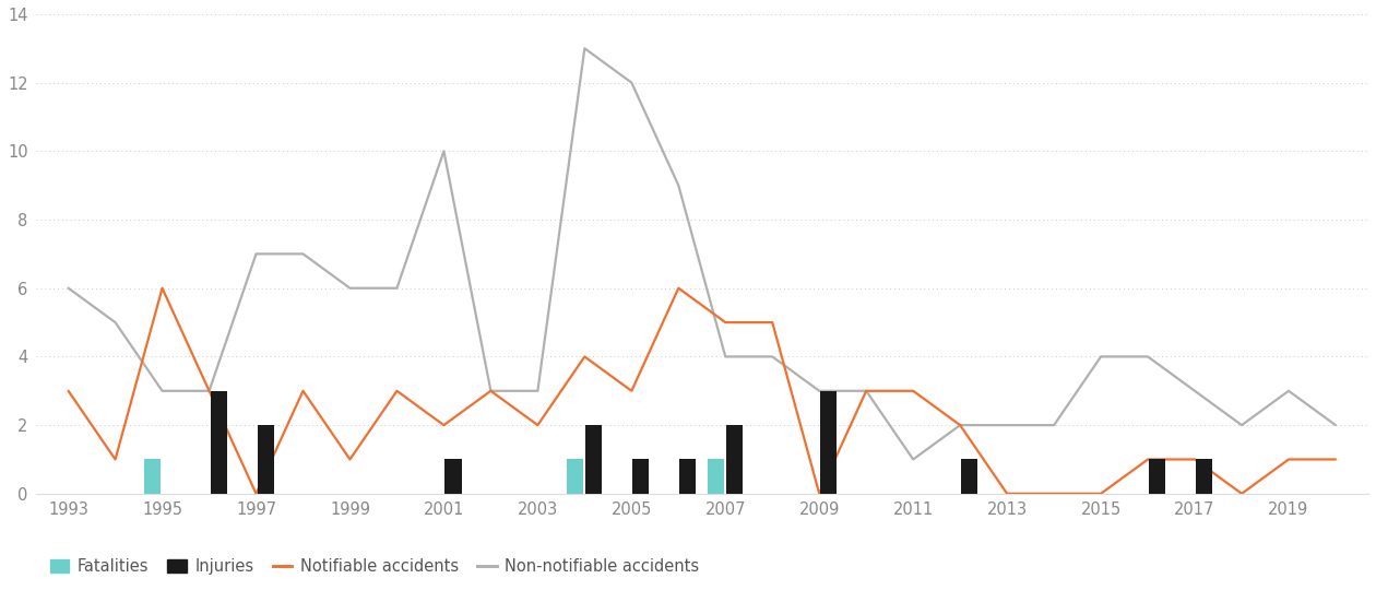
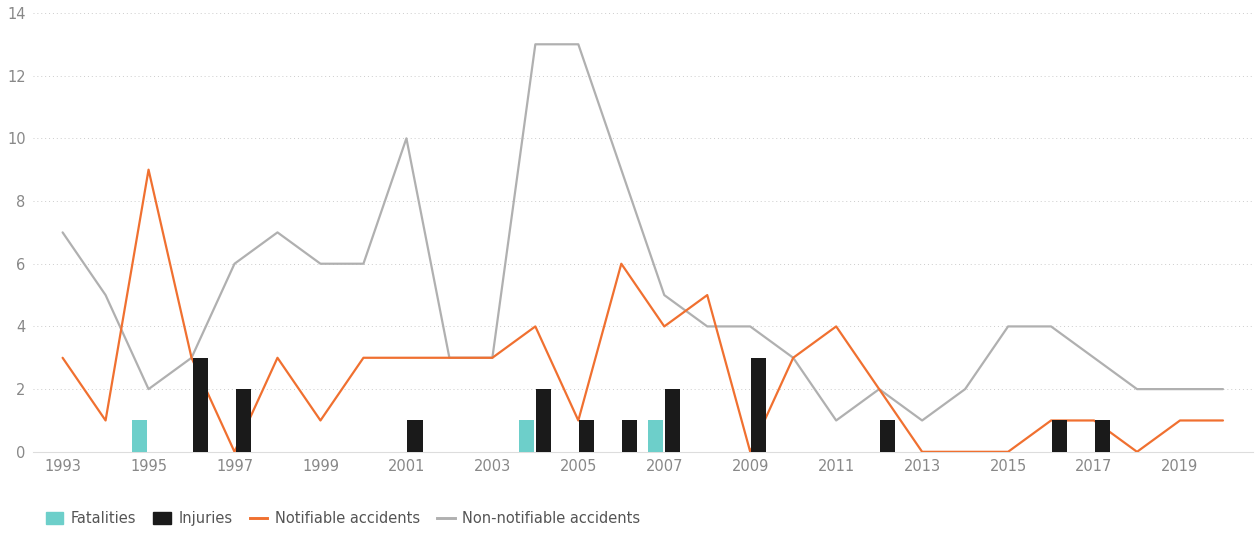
Non-notifiable accidents/1993: 6 -> 7
Notifiable accidents/1995: 6 -> 9
Non-notifiable accidents/1995: 3 -> 2
Non-notifiable accidents/1997: 7 -> 6
Notifiable accidents/2001: 2 -> 3
Notifiable accidents/2003: 2 -> 3
Notifiable accidents/2005: 3 -> 1
Non-notifiable accidents/2005: 12 -> 13
Notifiable accidents/2007: 5 -> 4
Non-notifiable accidents/2007: 4 -> 5
Non-notifiable accidents/2009: 3 -> 4
Notifiable accidents/2011: 3 -> 4
Non-notifiable accidents/2013: 2 -> 1
Non-notifiable accidents/2019: 3 -> 2
